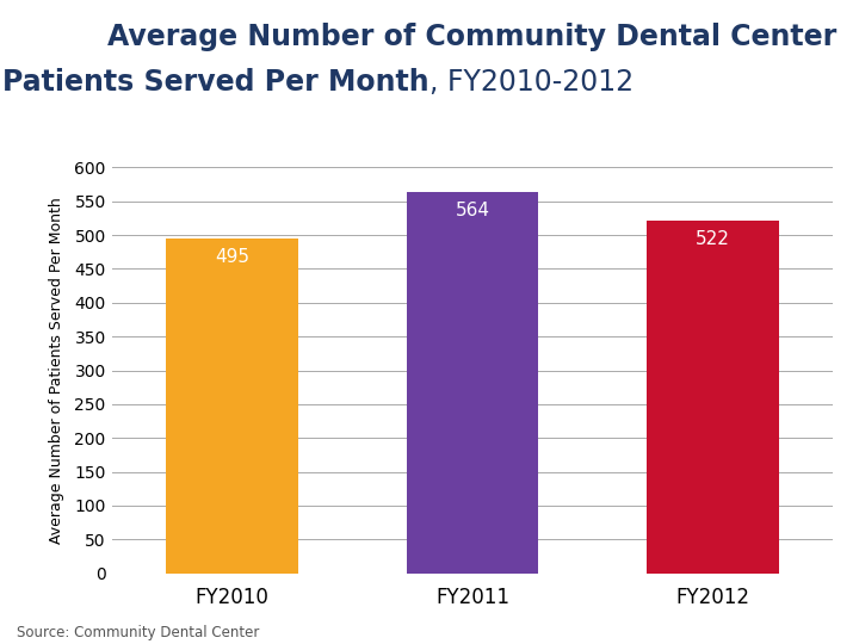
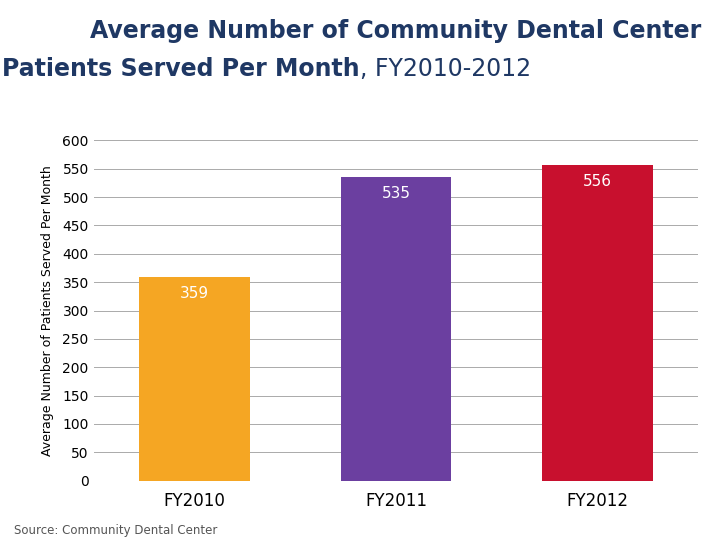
FY2010: 495 -> 359
FY2011: 564 -> 535
FY2012: 522 -> 556
